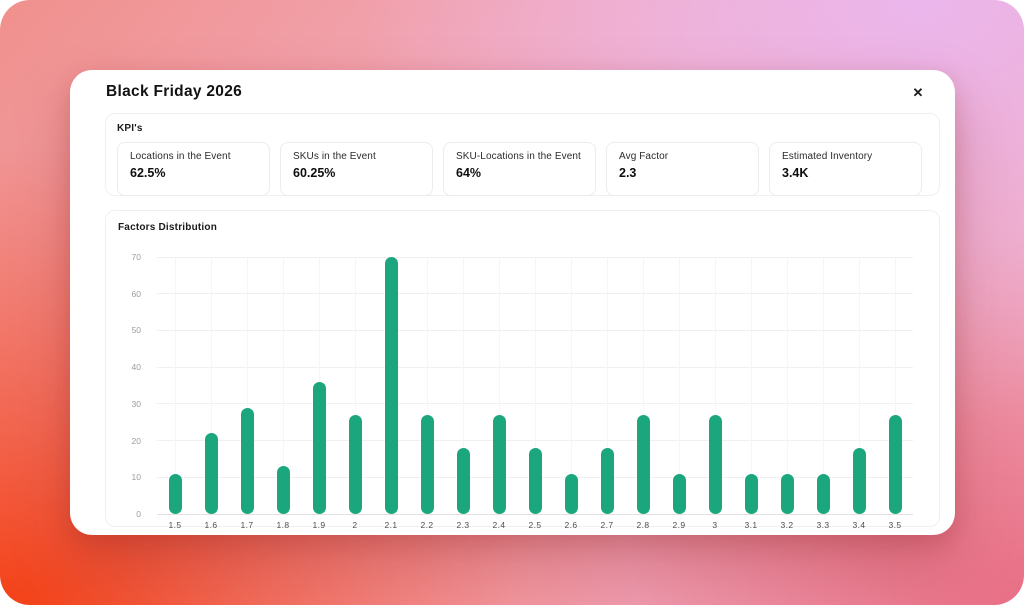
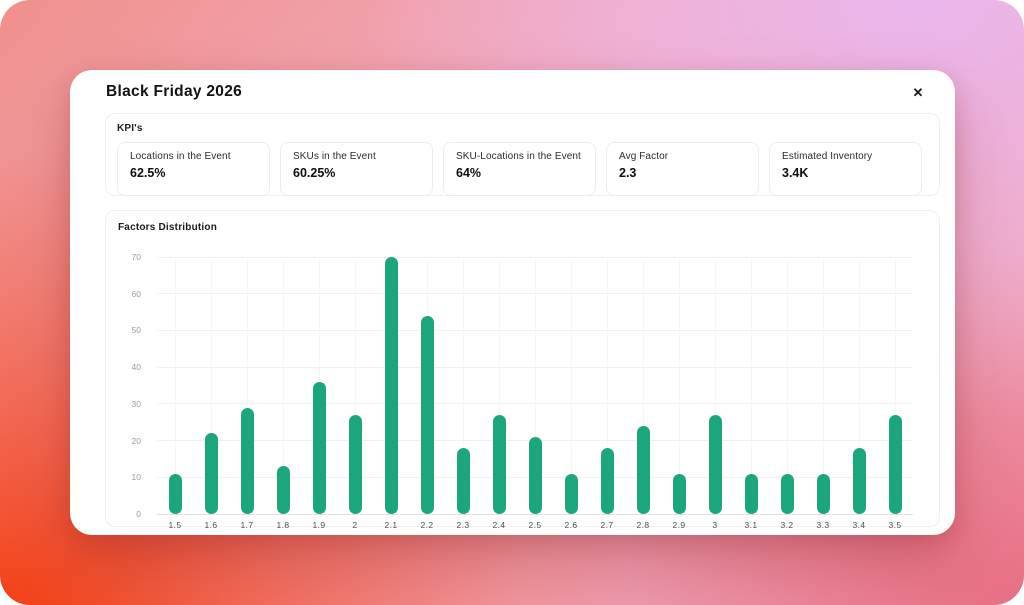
2.2: 27 -> 54
2.5: 18 -> 21
2.8: 27 -> 24
